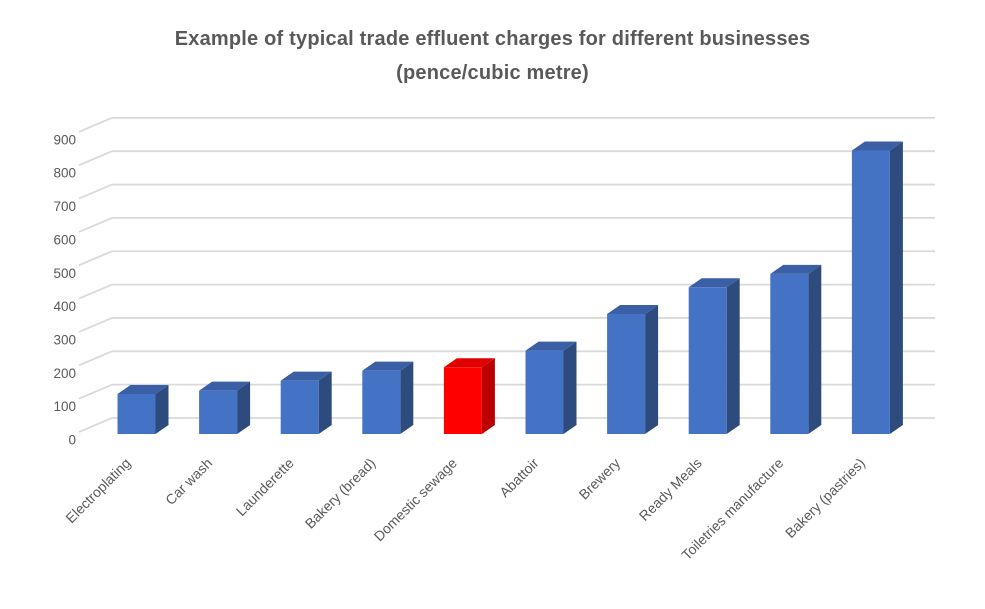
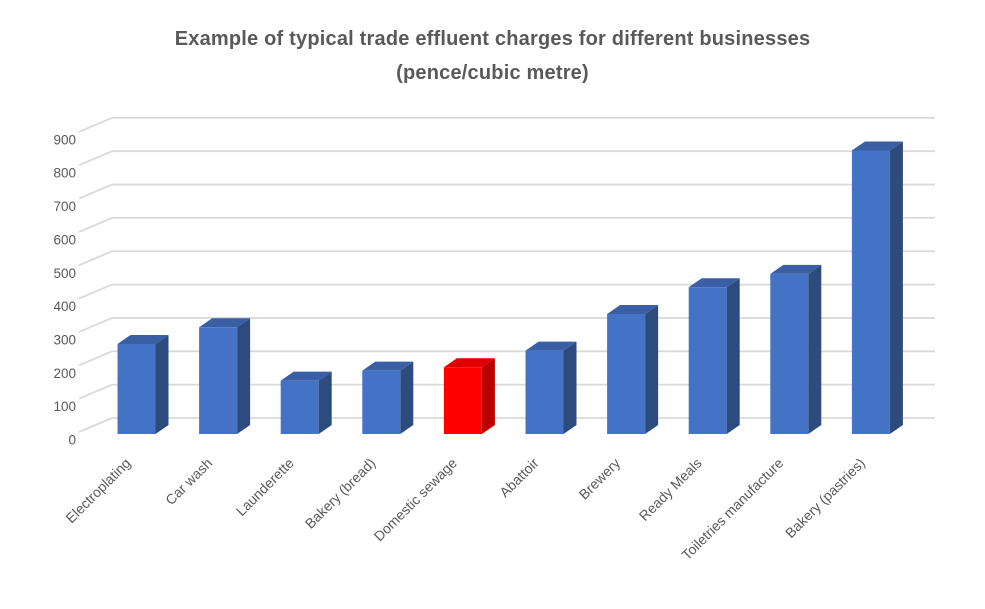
Electroplating: 120 -> 270
Car wash: 130 -> 320
